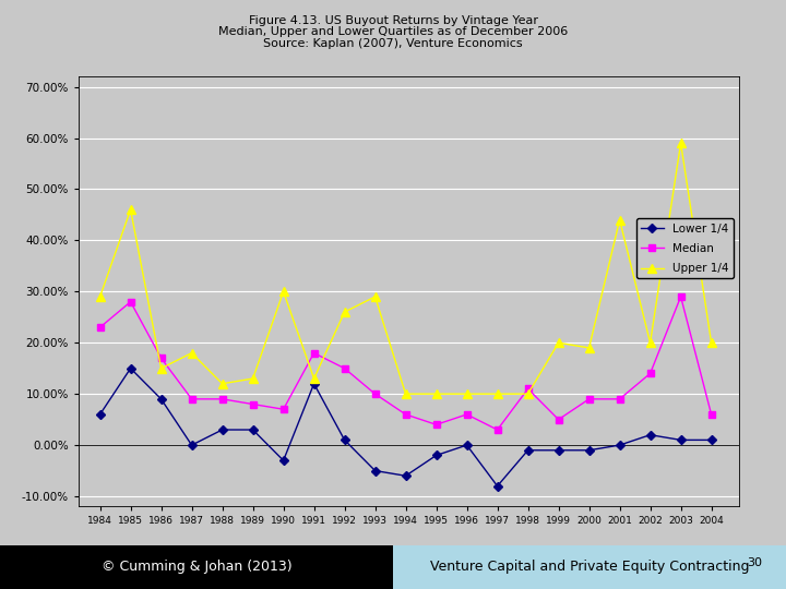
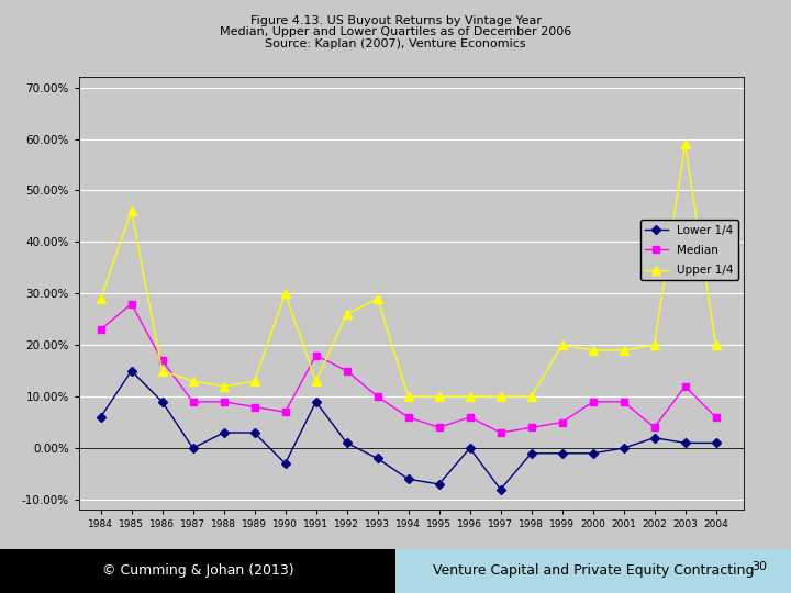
Upper 1/4/1987: 18% -> 13%
Lower 1/4/1991: 12% -> 9%
Lower 1/4/1993: -5% -> -2%
Lower 1/4/1995: -2% -> -7%
Median/1998: 11% -> 4%
Upper 1/4/2001: 44% -> 19%
Median/2002: 14% -> 4%
Median/2003: 29% -> 12%
